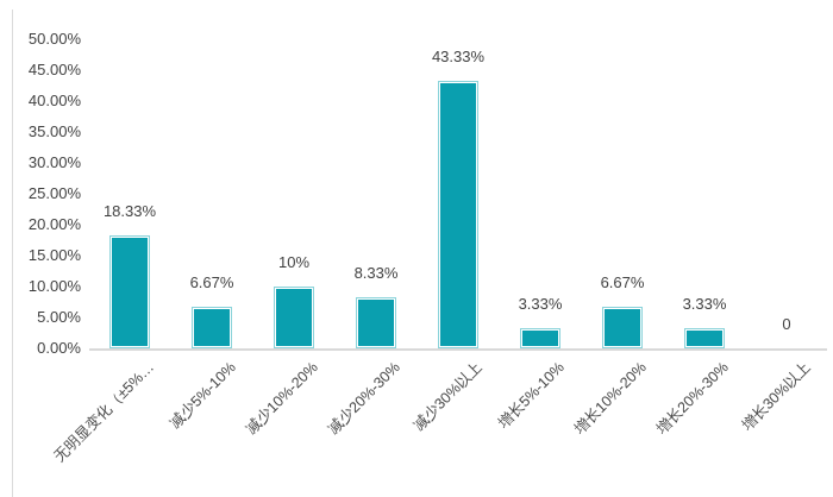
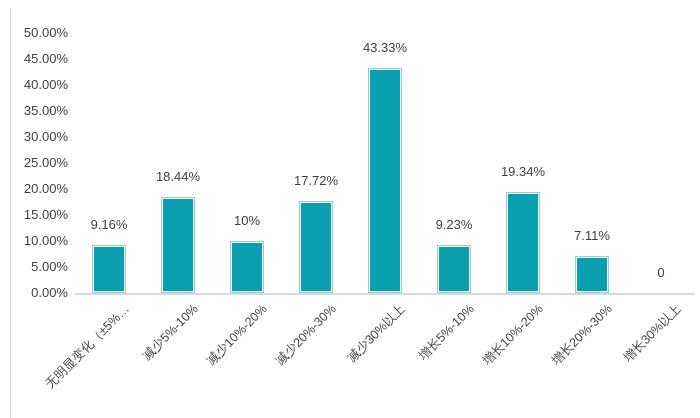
无明显变化（±5%…: 18.33% -> 9.16%
减少5%-10%: 6.67% -> 18.44%
减少20%-30%: 8.33% -> 17.72%
增长5%-10%: 3.33% -> 9.23%
增长10%-20%: 6.67% -> 19.34%
增长20%-30%: 3.33% -> 7.11%
